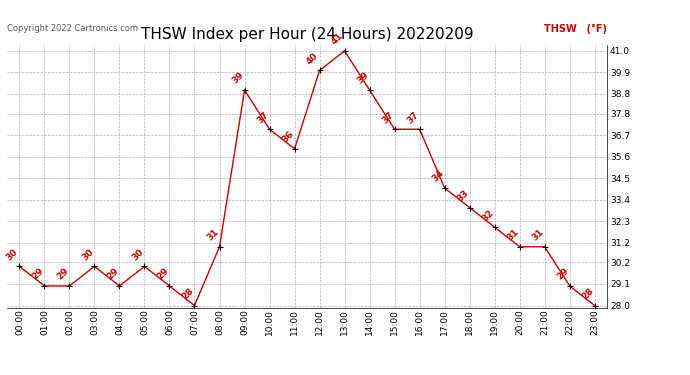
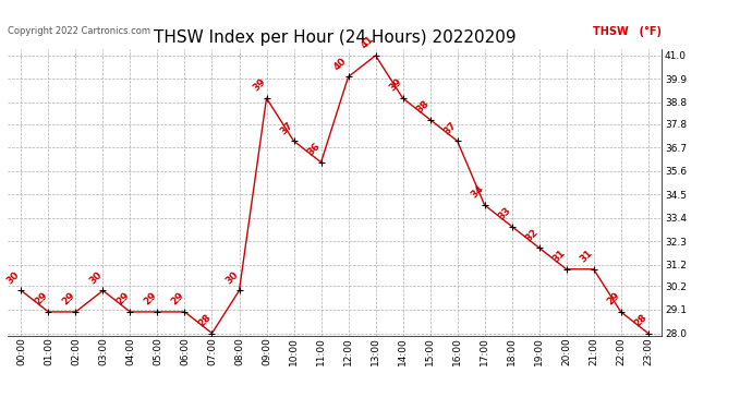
05:00: 30 -> 29
08:00: 31 -> 30
15:00: 37 -> 38
